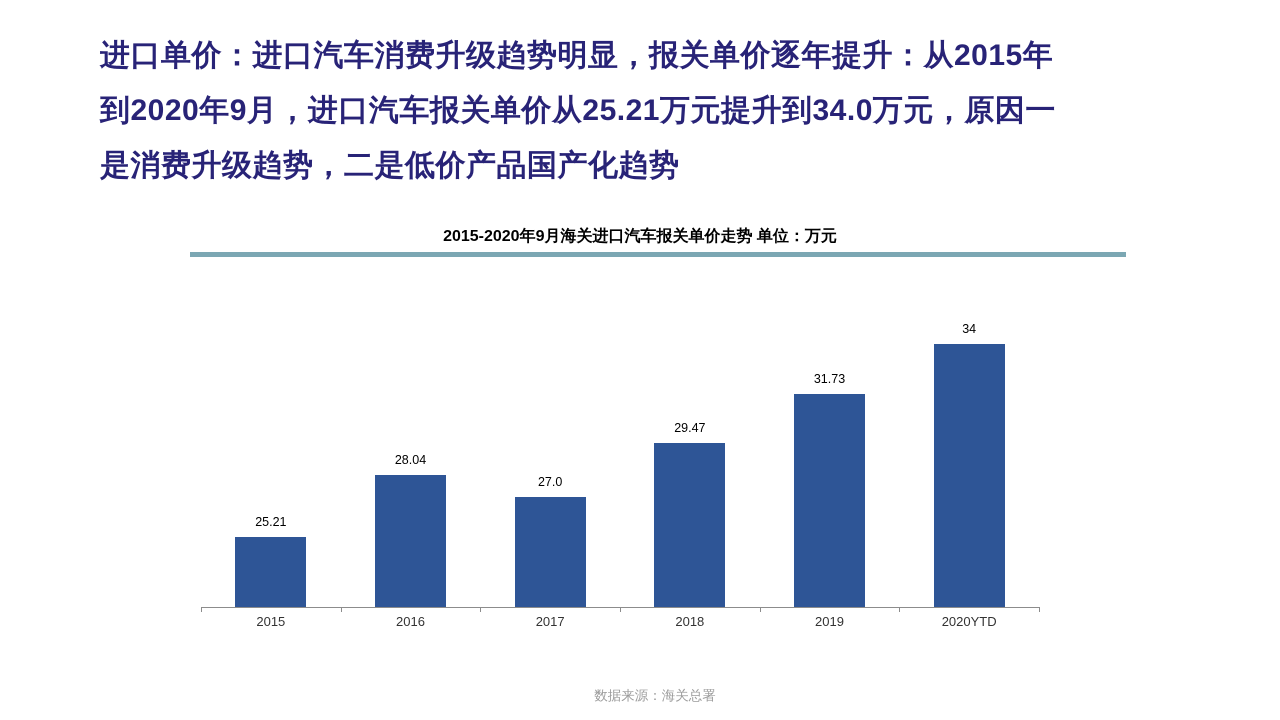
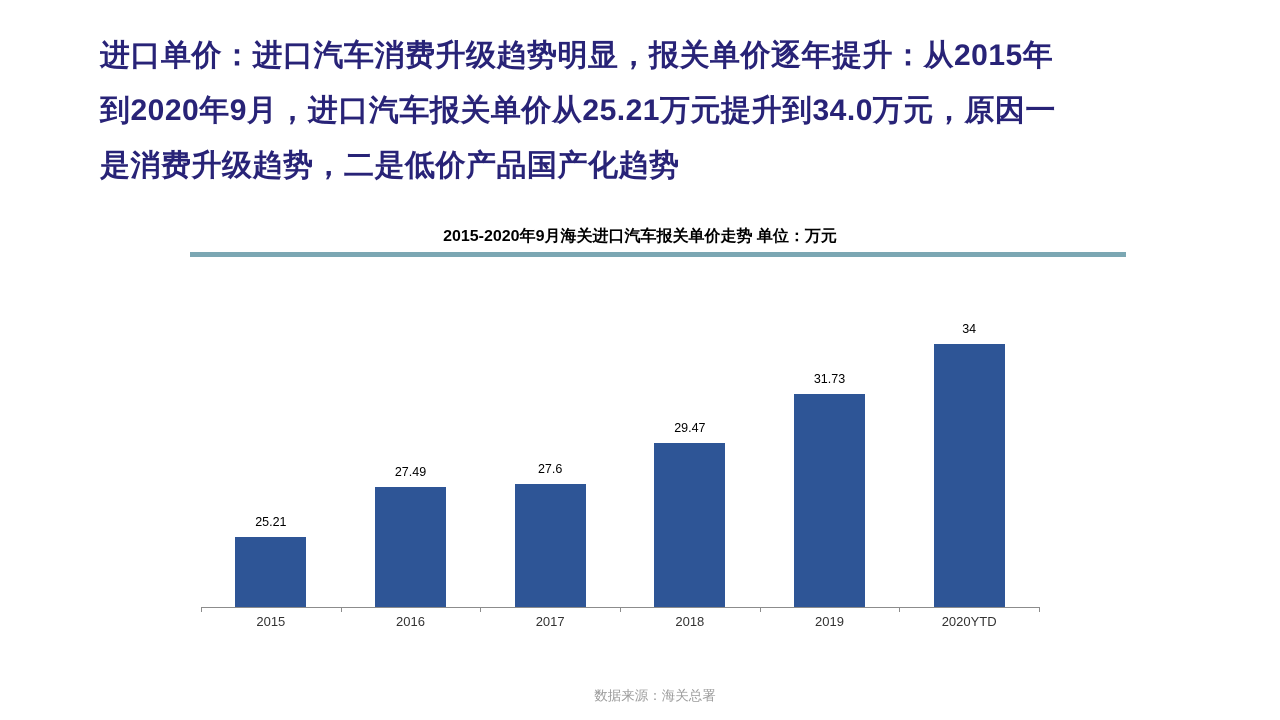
2016: 28.04 -> 27.49
2017: 27.0 -> 27.6
